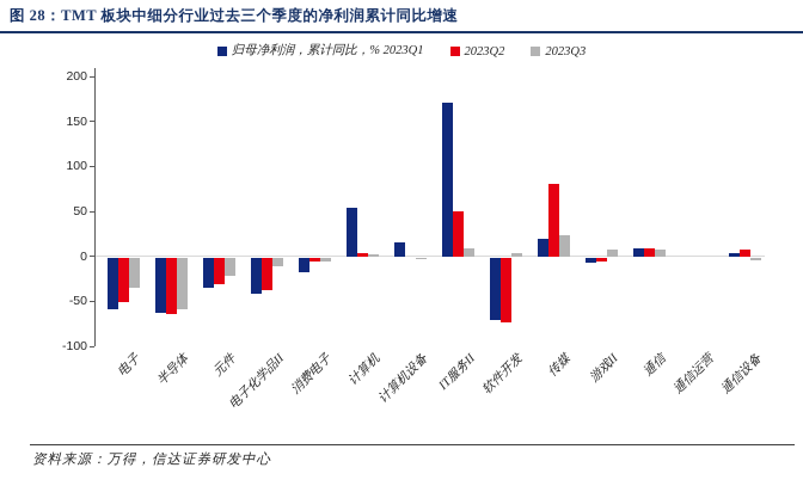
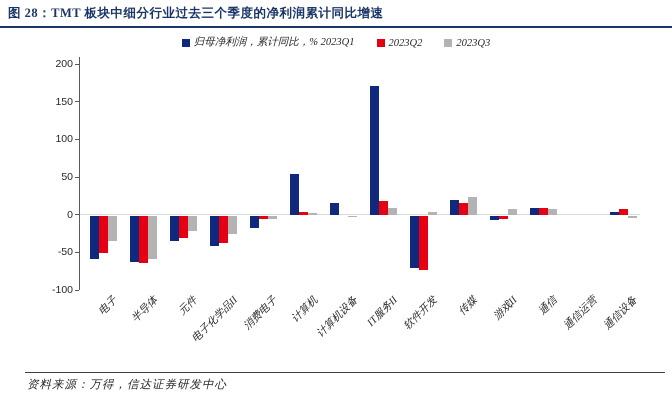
2023Q3/电子化学品II: -10 -> -20
2023Q2/IT服务II: 50 -> 20
2023Q2/传媒: 80 -> 20
